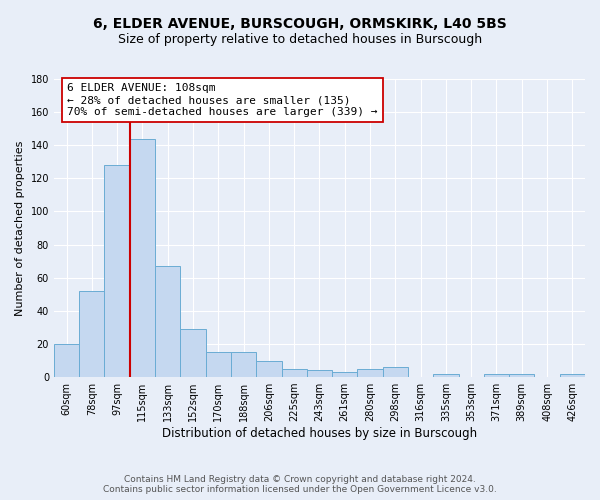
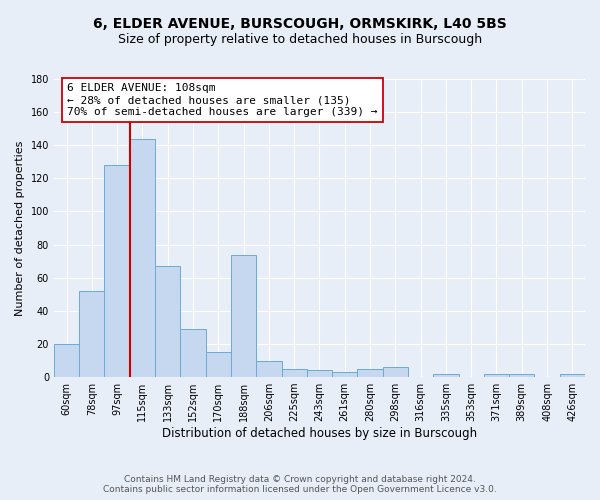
188sqm: 15 -> 74
